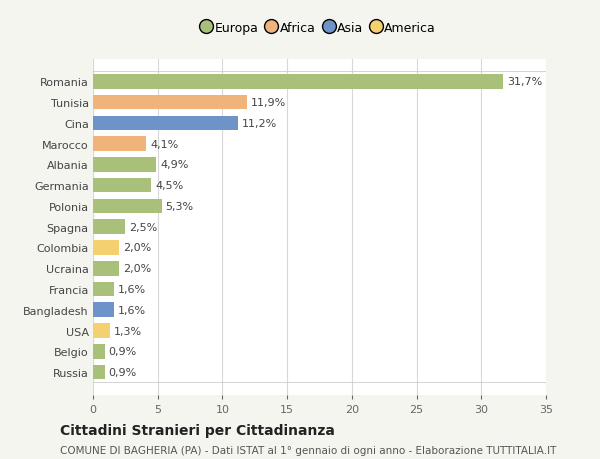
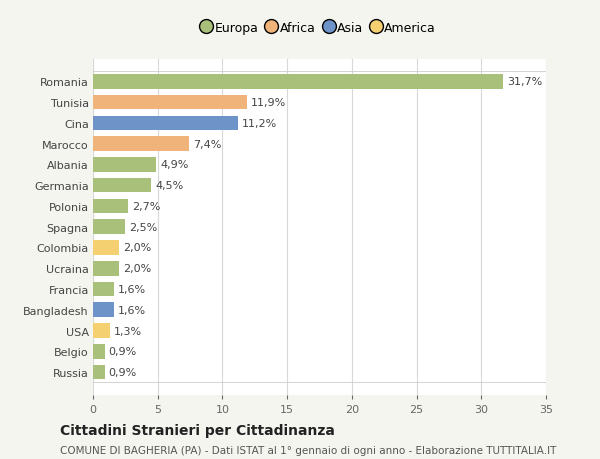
Marocco: 4,1% -> 7,4%
Polonia: 5,3% -> 2,7%
